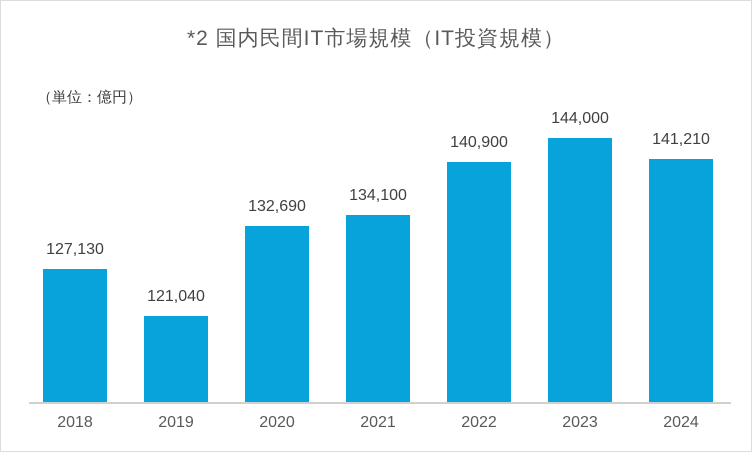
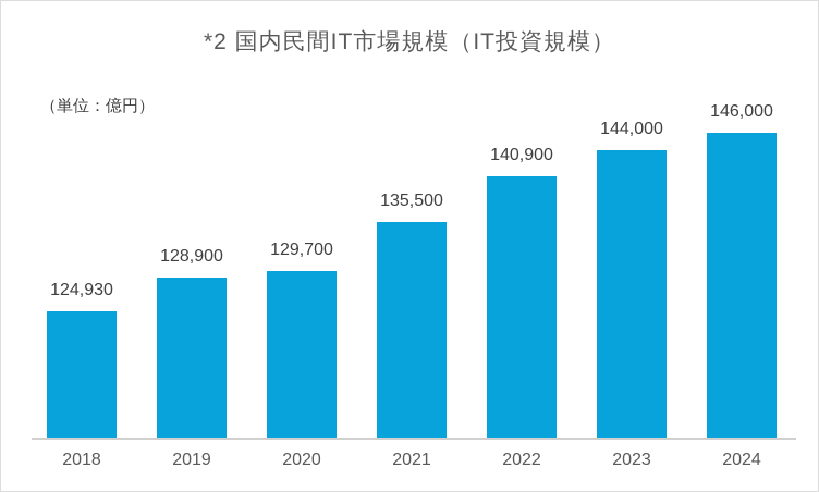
2018: 127,130 -> 124,930
2019: 121,040 -> 128,900
2020: 132,690 -> 129,700
2021: 134,100 -> 135,500
2024: 141,210 -> 146,000
